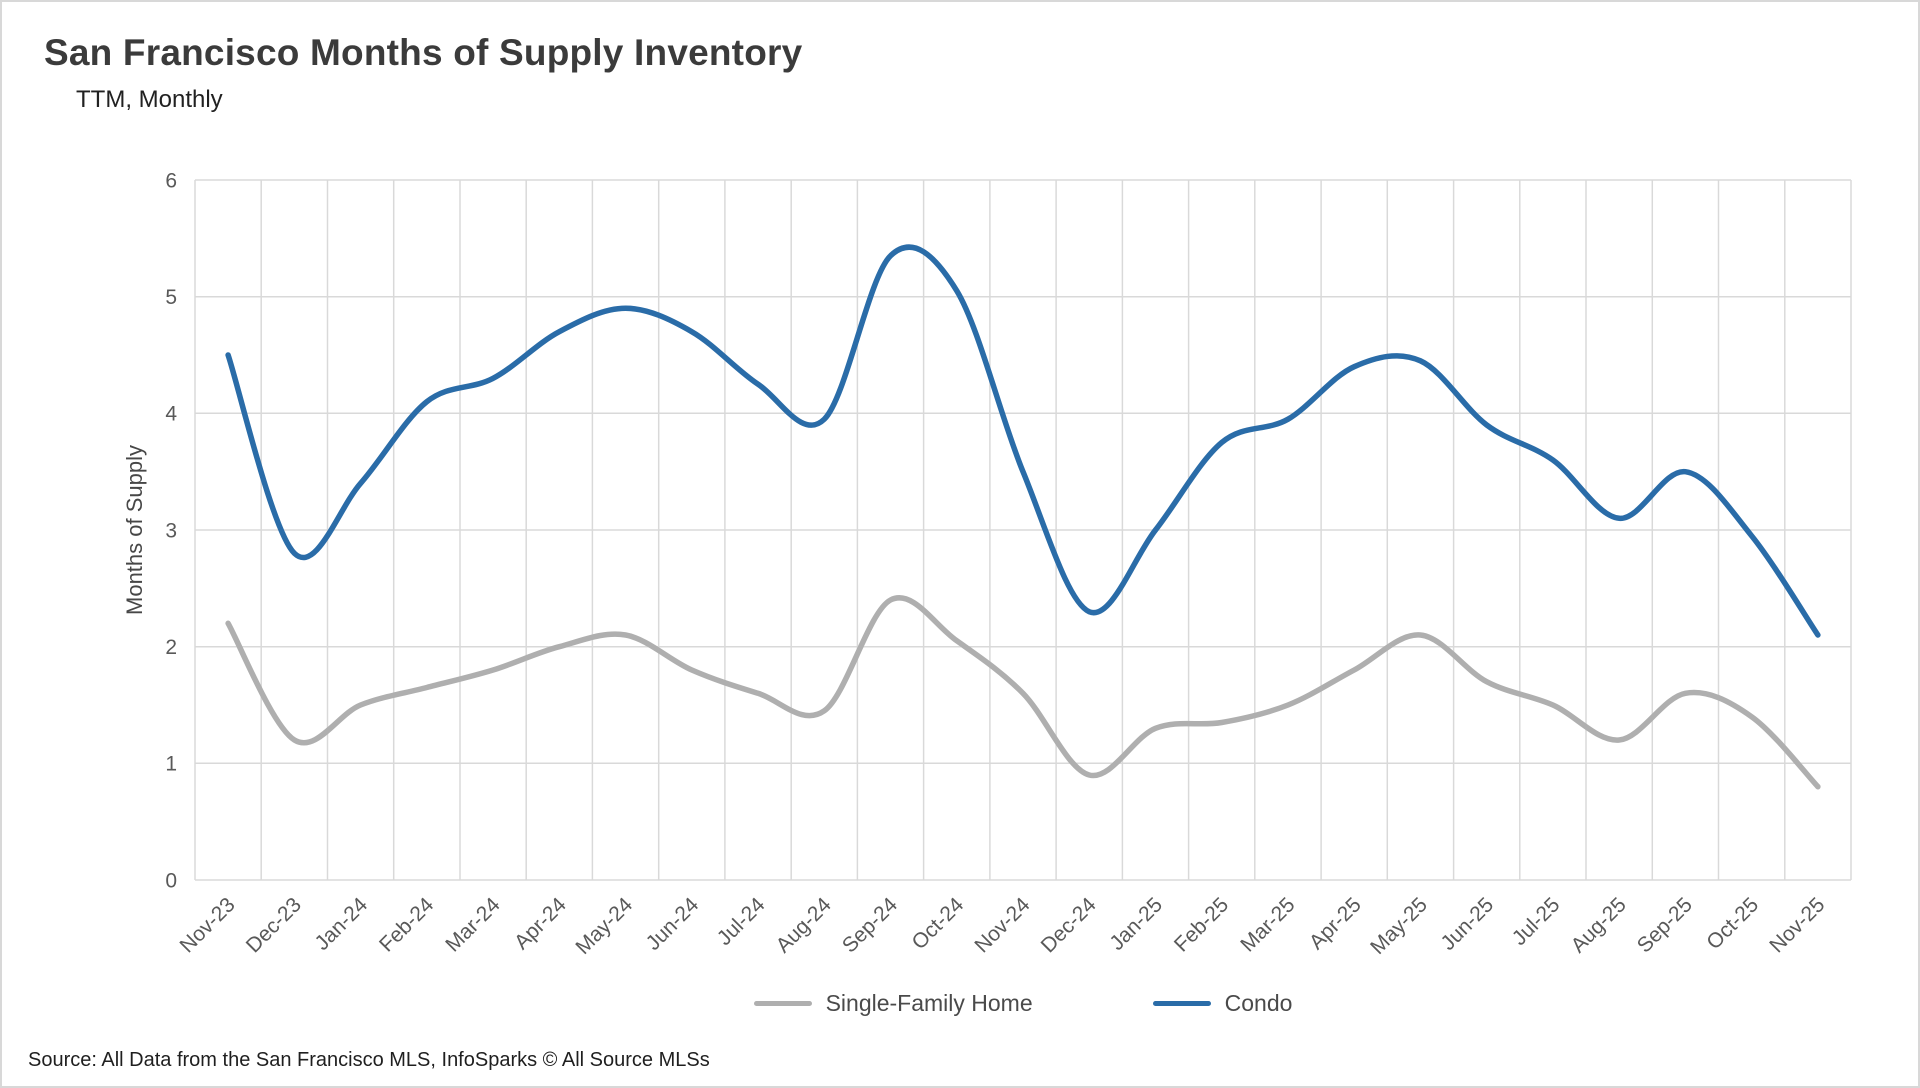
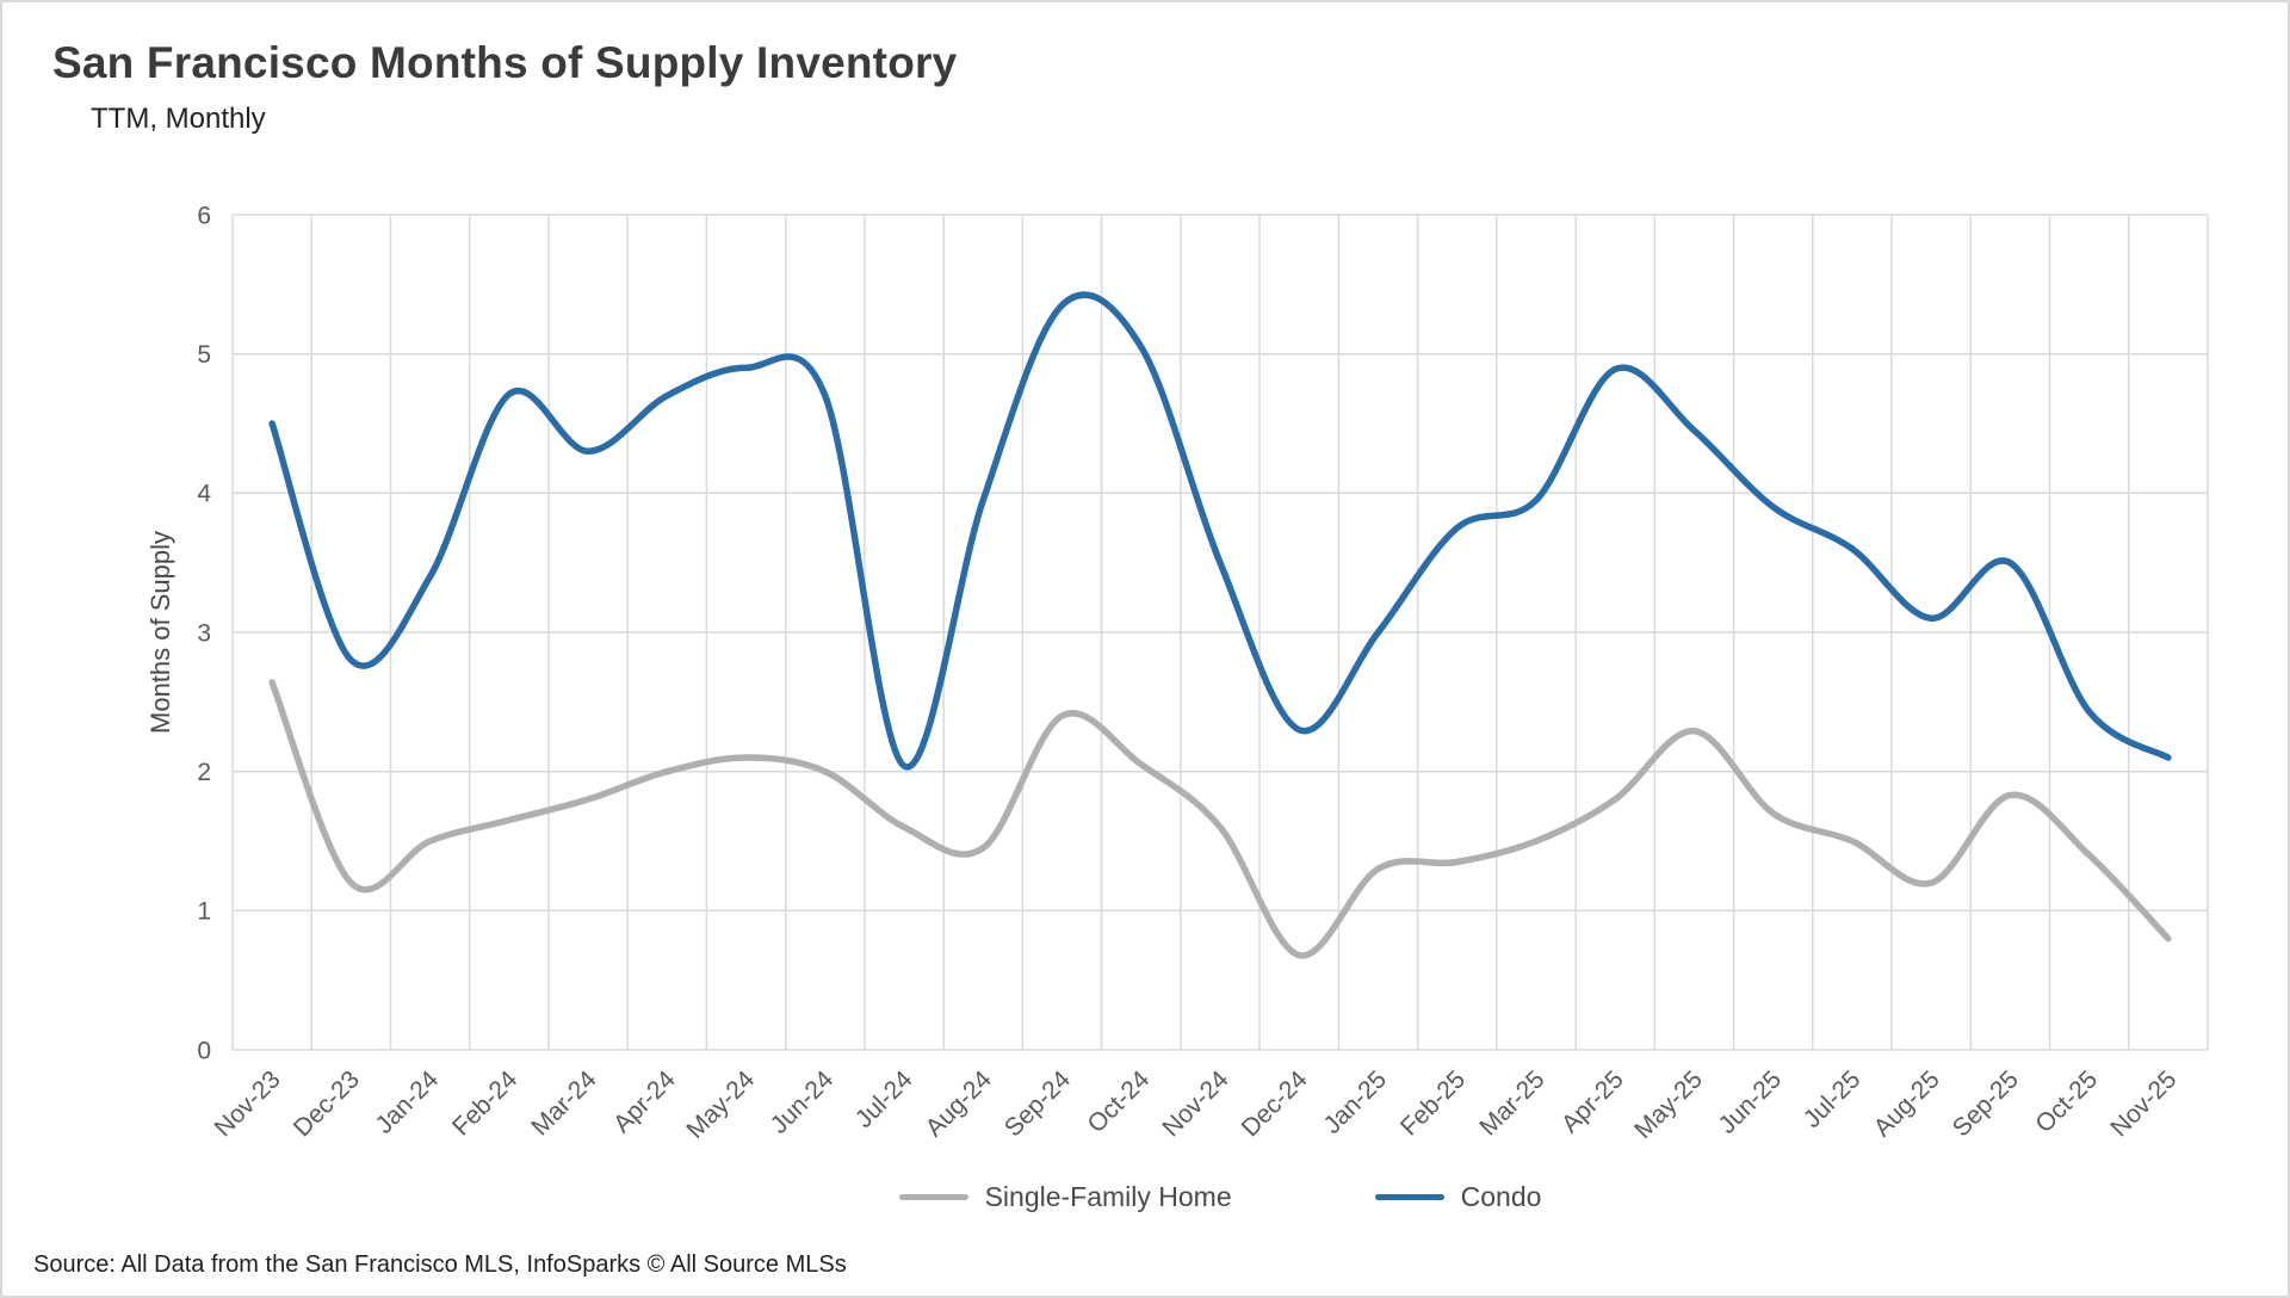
Single-Family Home/Nov-23: 2.20 -> 2.64
Condo/Feb-24: 4.10 -> 4.71
Single-Family Home/Jun-24: 1.80 -> 2.00
Condo/Jul-24: 4.25 -> 2.04
Single-Family Home/Dec-24: 0.90 -> 0.68
Condo/Apr-25: 4.40 -> 4.89
Single-Family Home/May-25: 2.10 -> 2.29
Single-Family Home/Sep-25: 1.60 -> 1.83
Condo/Oct-25: 2.95 -> 2.43
